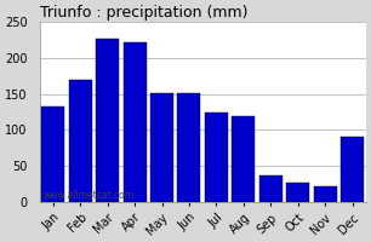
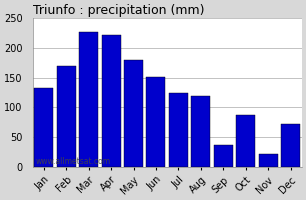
May: 152 -> 180
Oct: 27 -> 88
Dec: 91 -> 72
